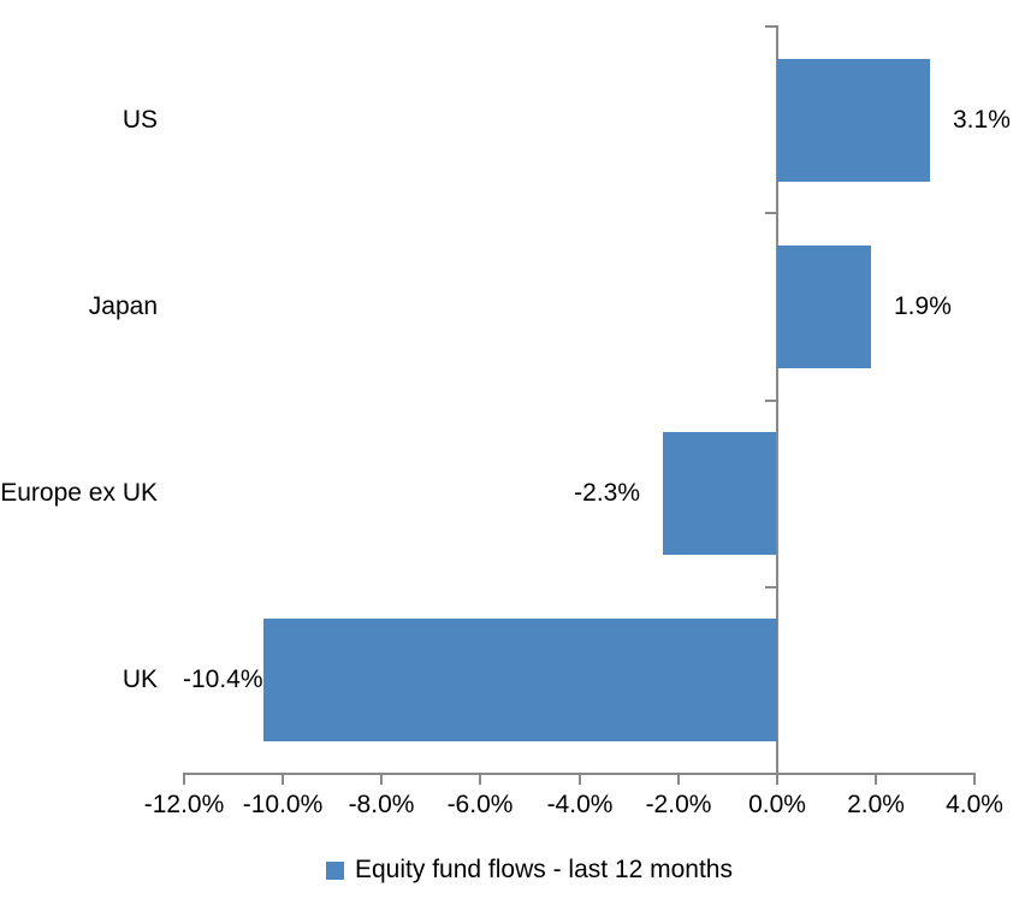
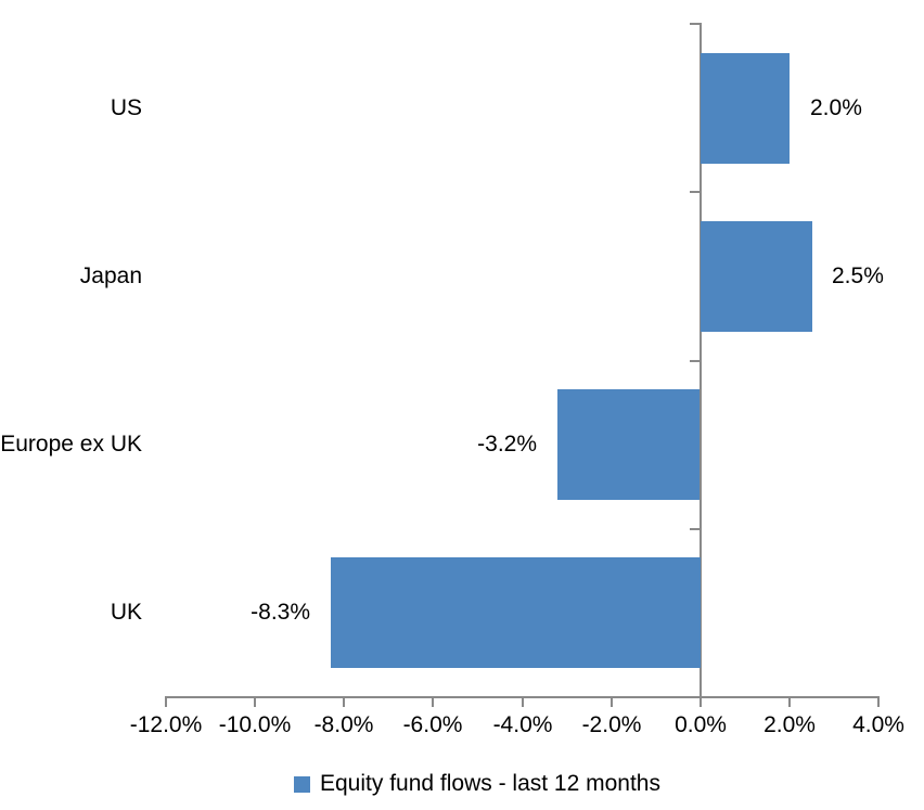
US: 3.1% -> 2.0%
Japan: 1.9% -> 2.5%
Europe ex UK: -2.3% -> -3.2%
UK: -10.4% -> -8.3%
